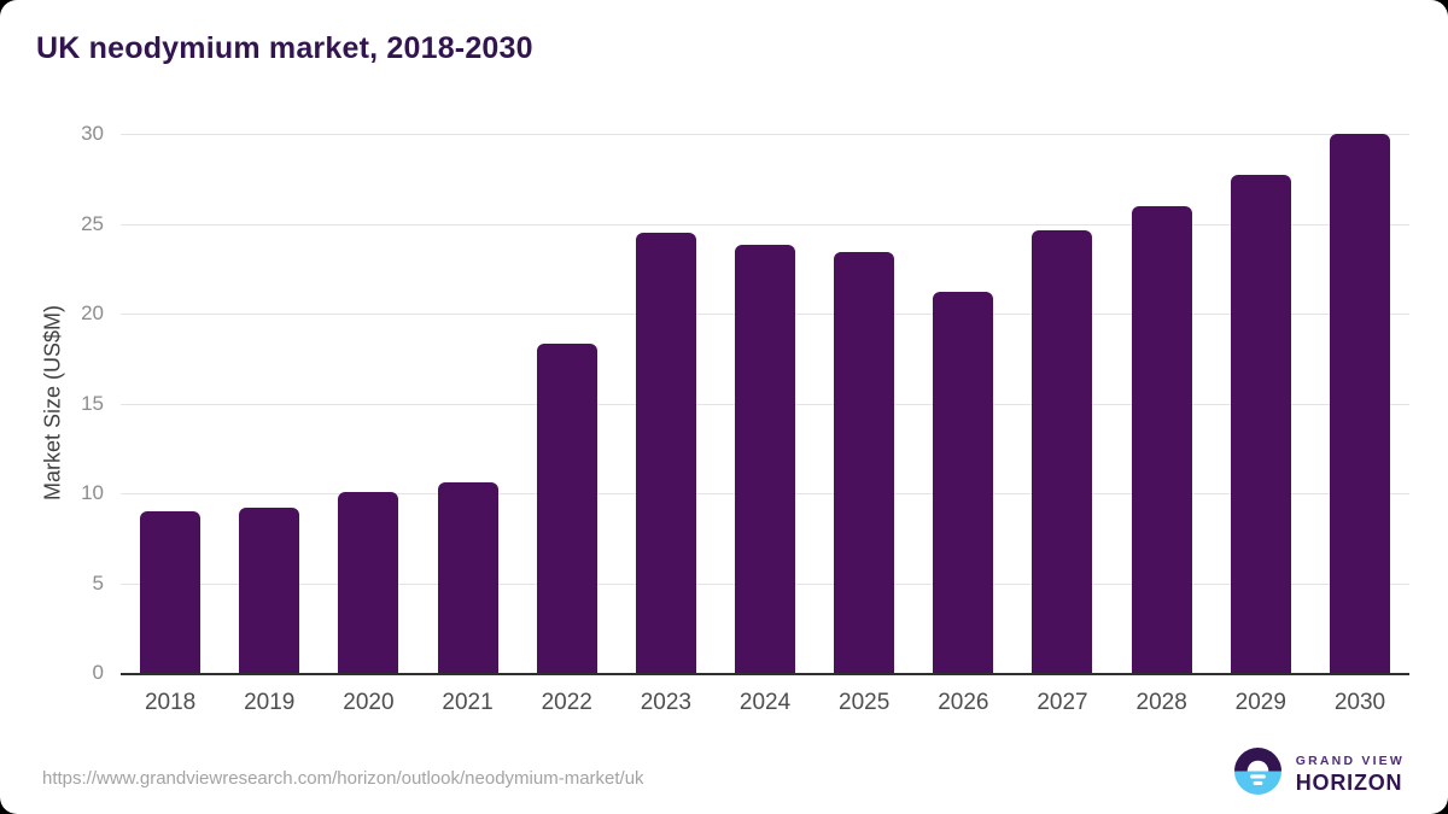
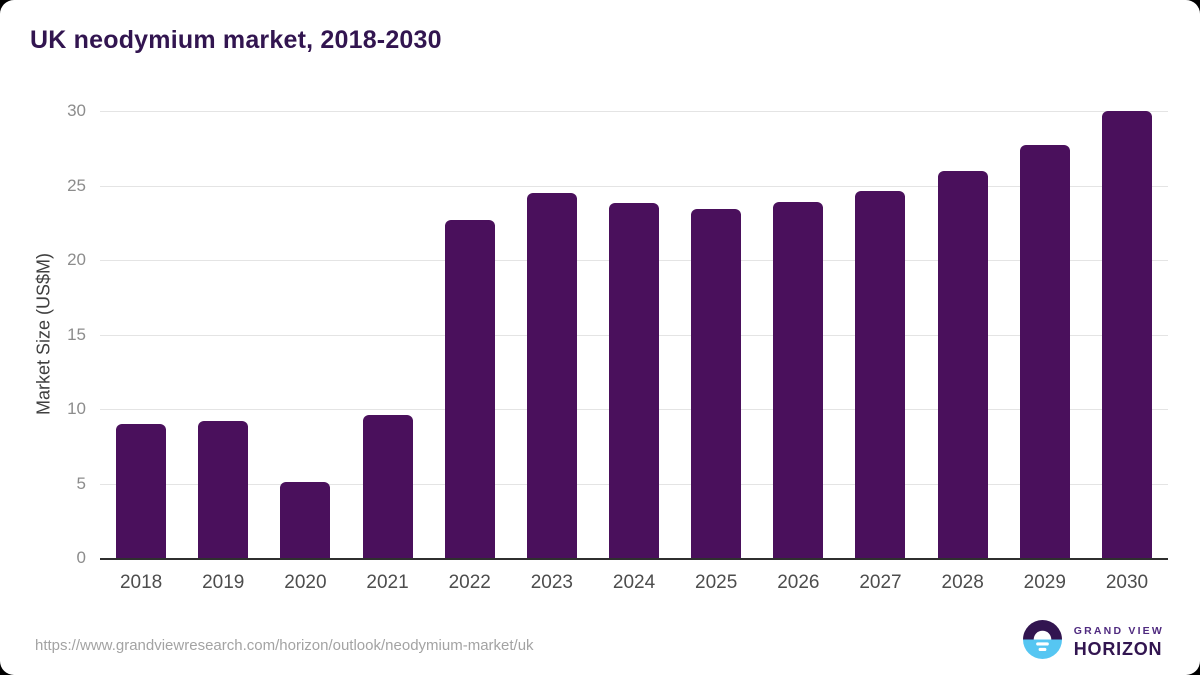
2020: 10.1 -> 5.1
2021: 10.6 -> 9.6
2022: 18.3 -> 22.7
2026: 21.2 -> 23.9
